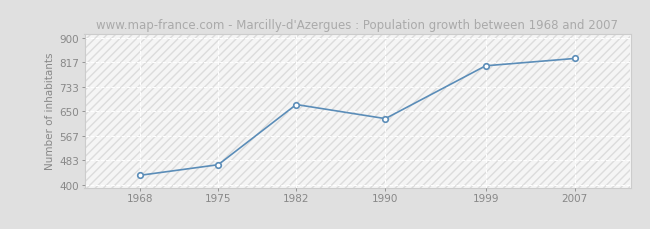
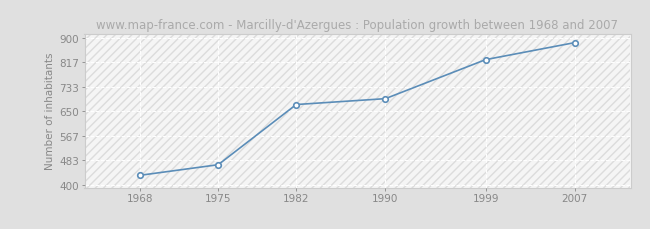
1990: 625 -> 693
1999: 805 -> 826
2007: 830 -> 884
